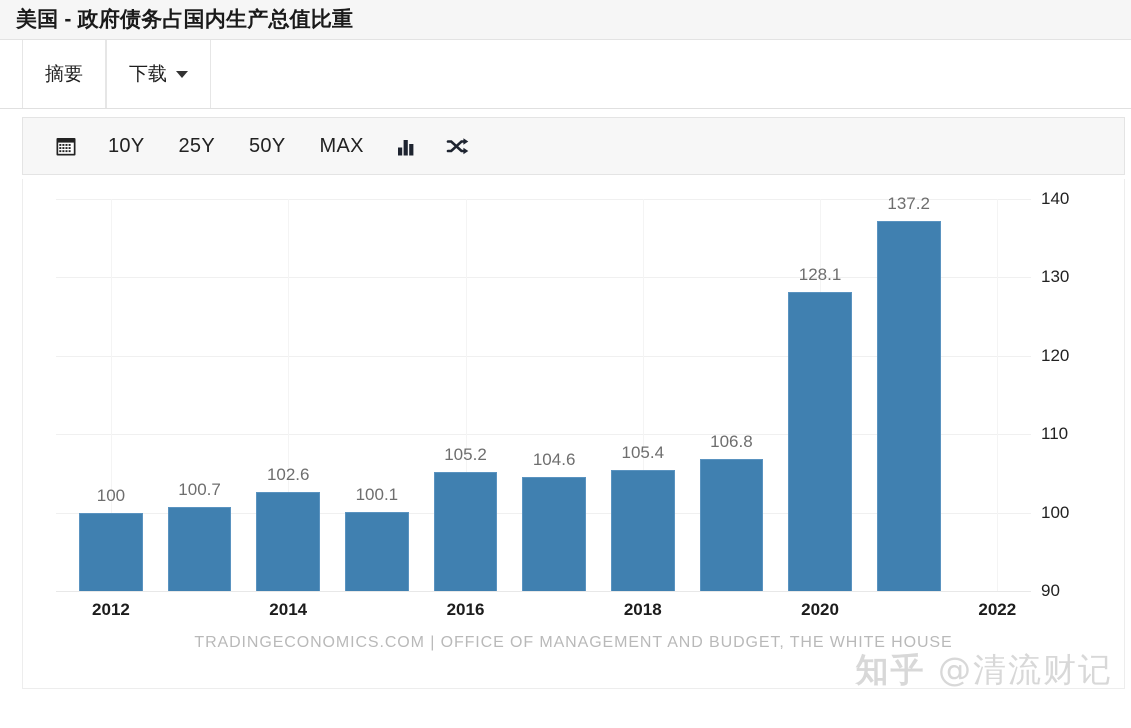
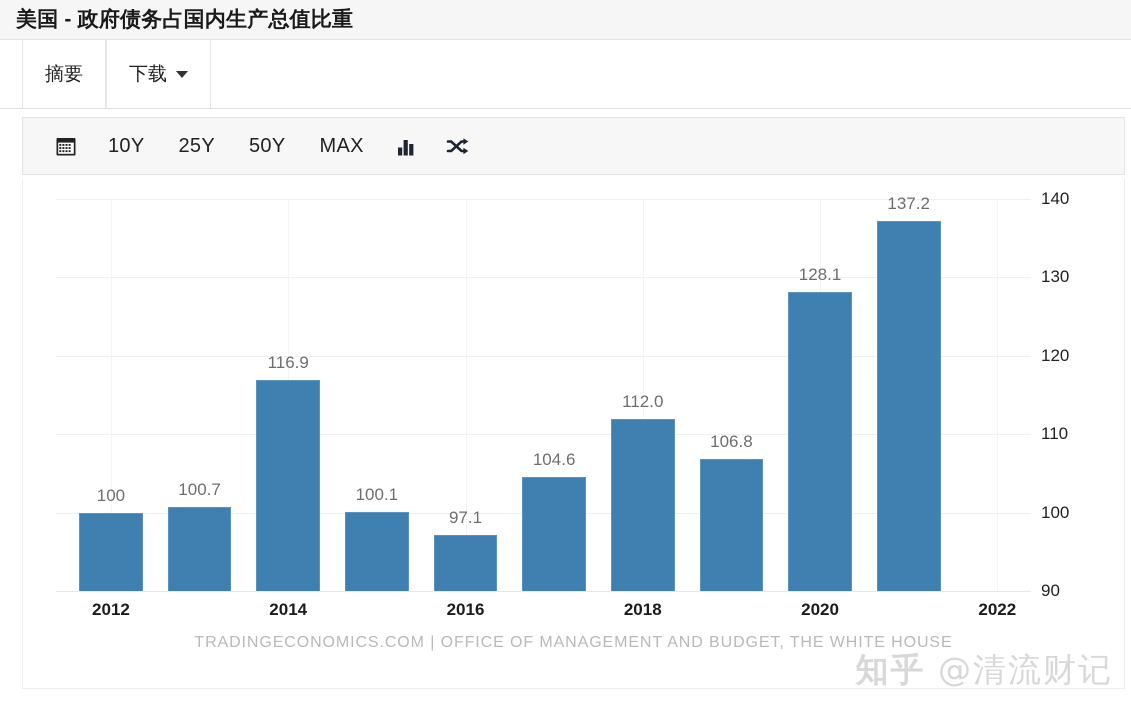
2014: 102.6 -> 116.9
2016: 105.2 -> 97.1
2018: 105.4 -> 112.0
